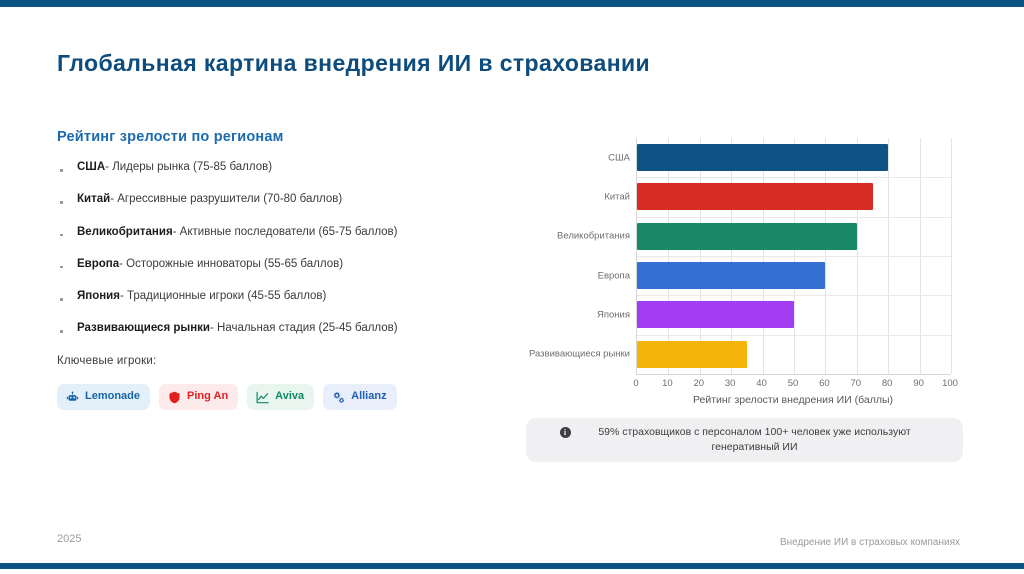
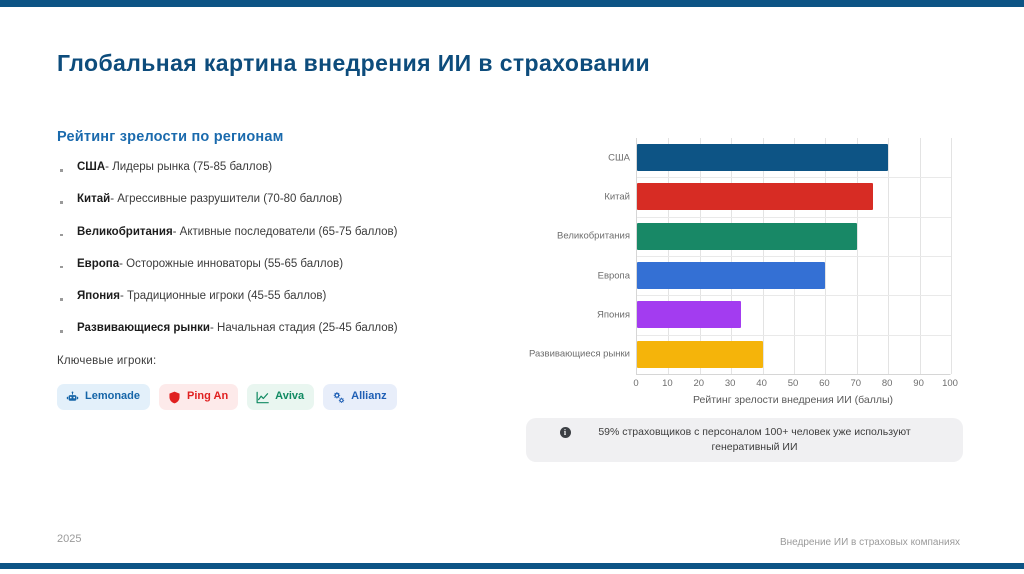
Япония: 50 -> 33
Развивающиеся рынки: 35 -> 40
